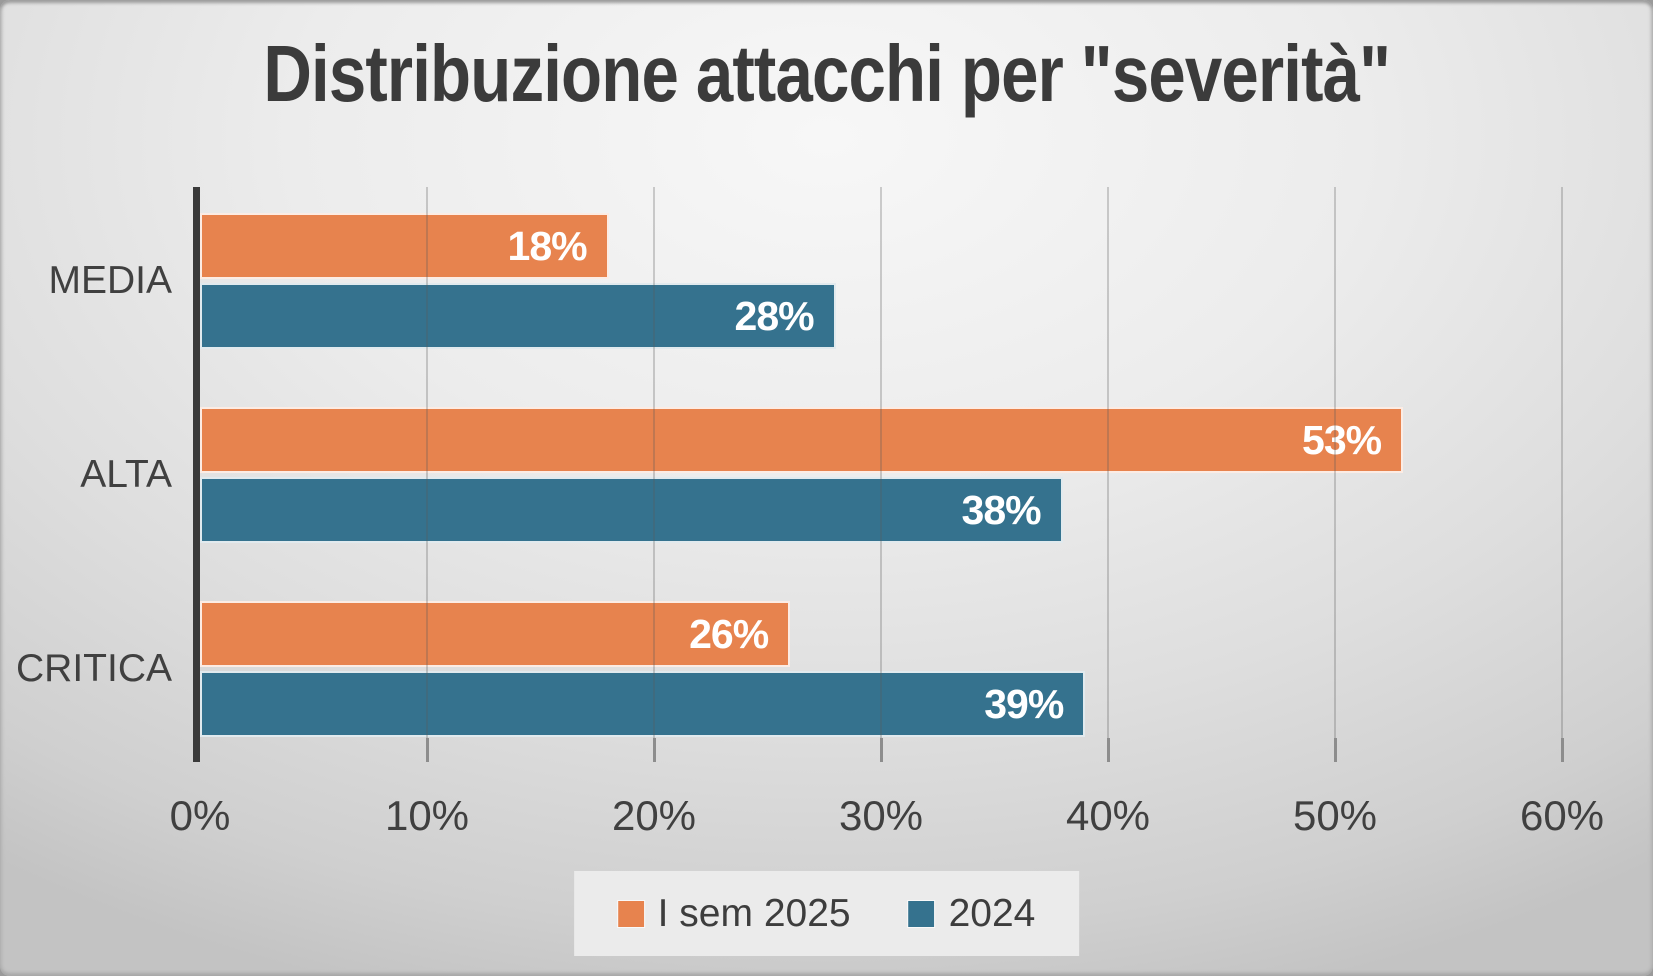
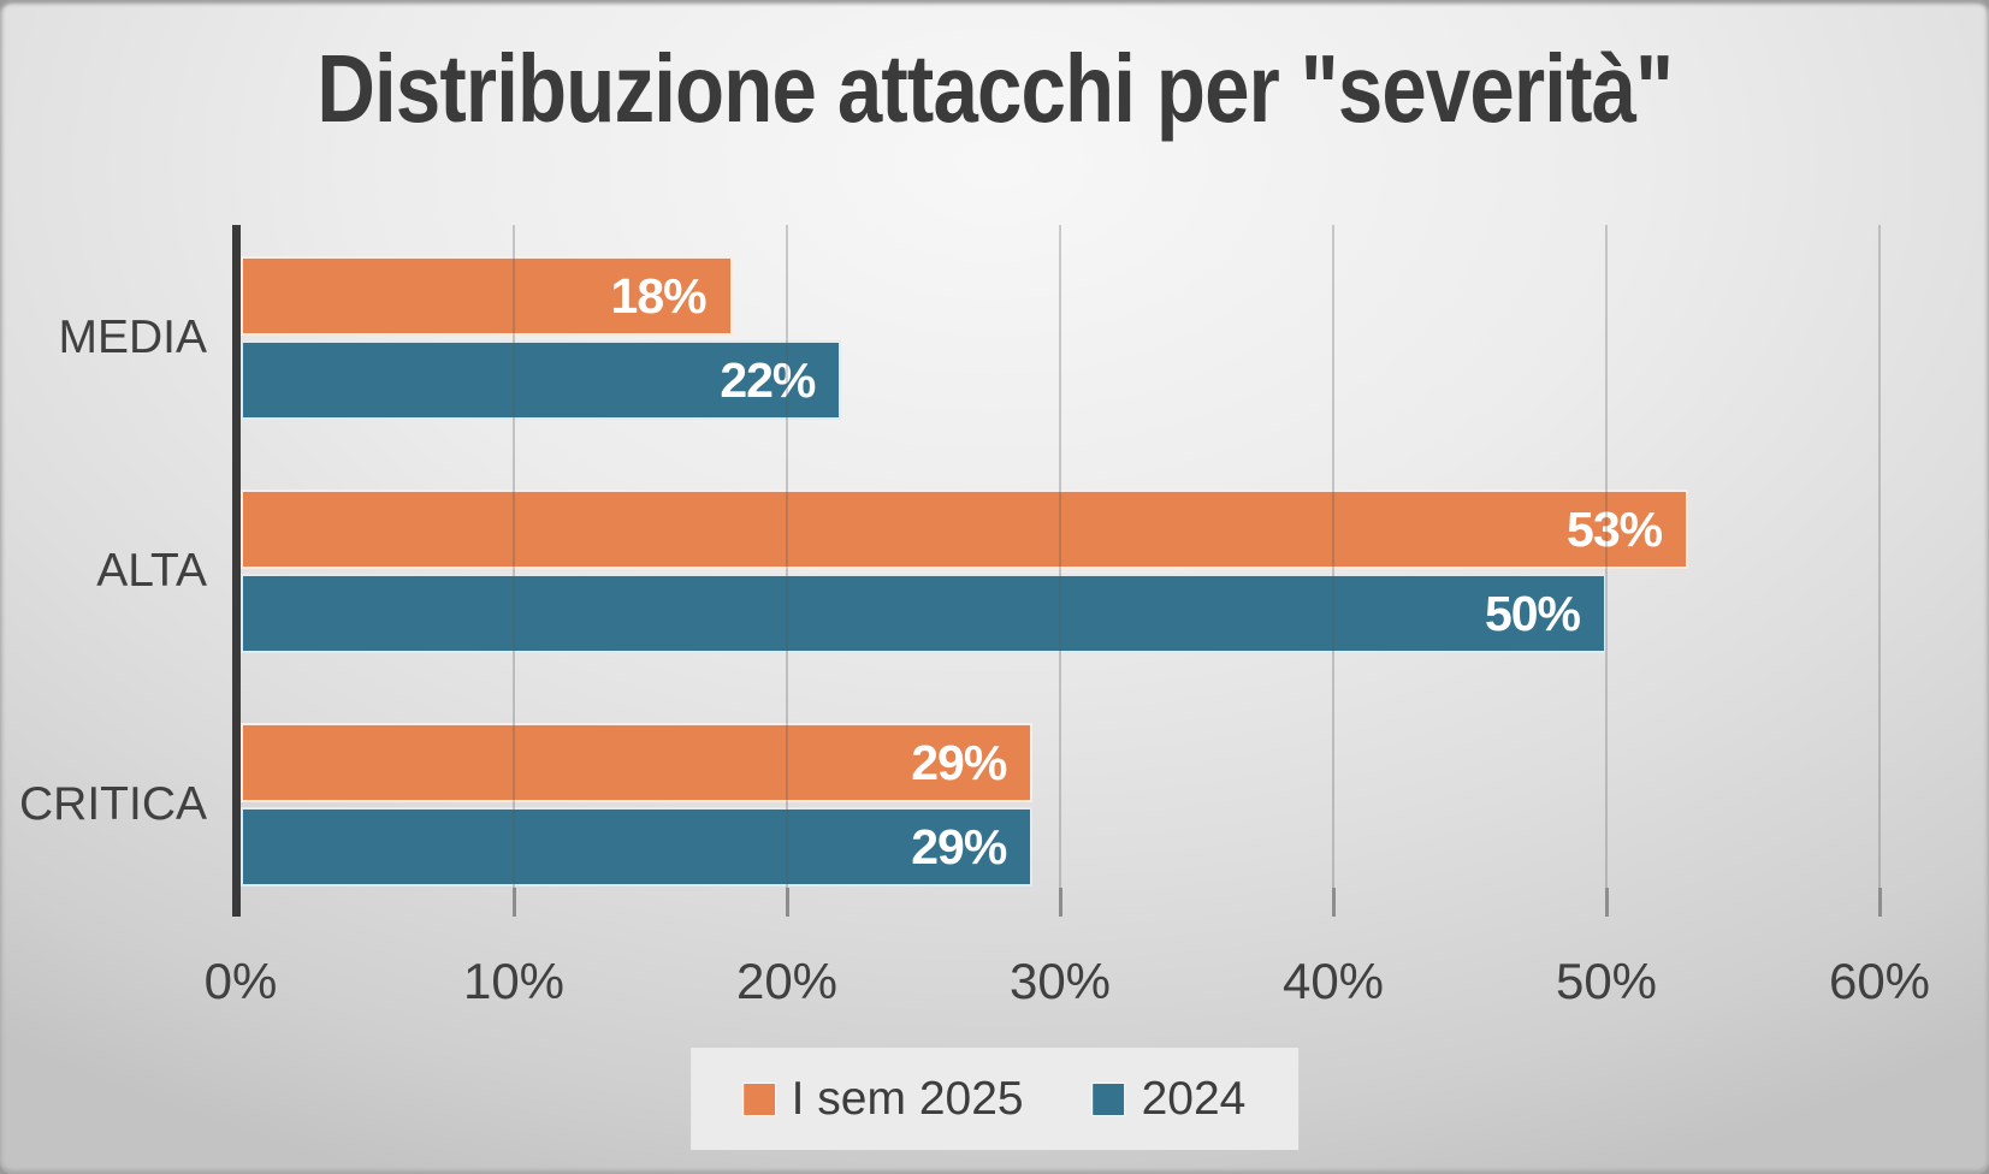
2024/MEDIA: 28% -> 22%
2024/ALTA: 38% -> 50%
I sem 2025/CRITICA: 26% -> 29%
2024/CRITICA: 39% -> 29%
